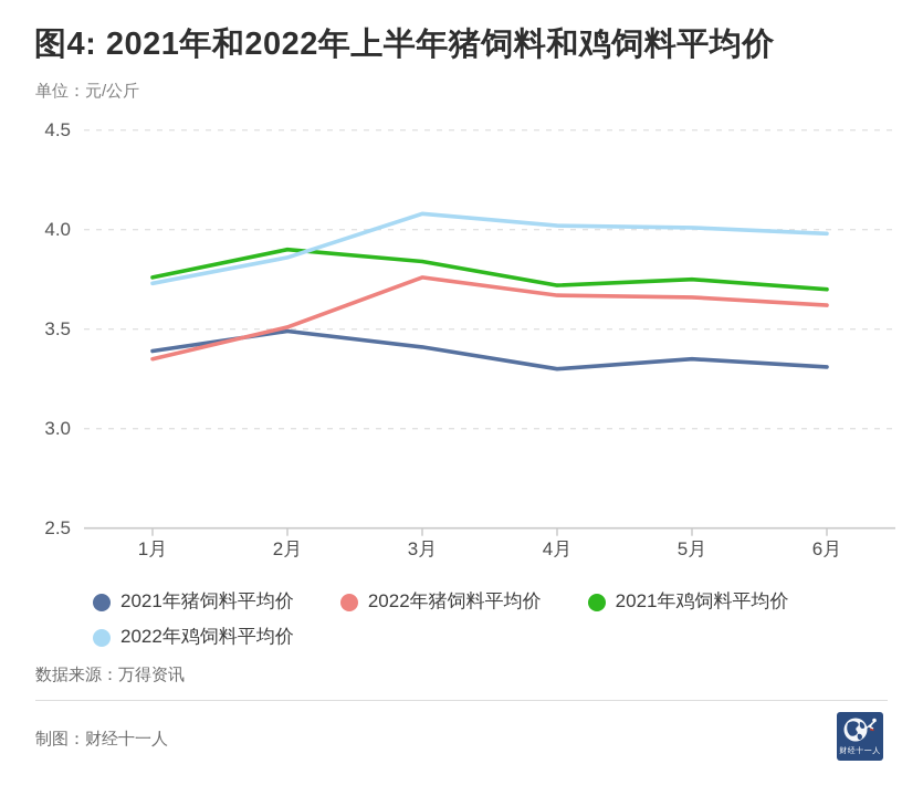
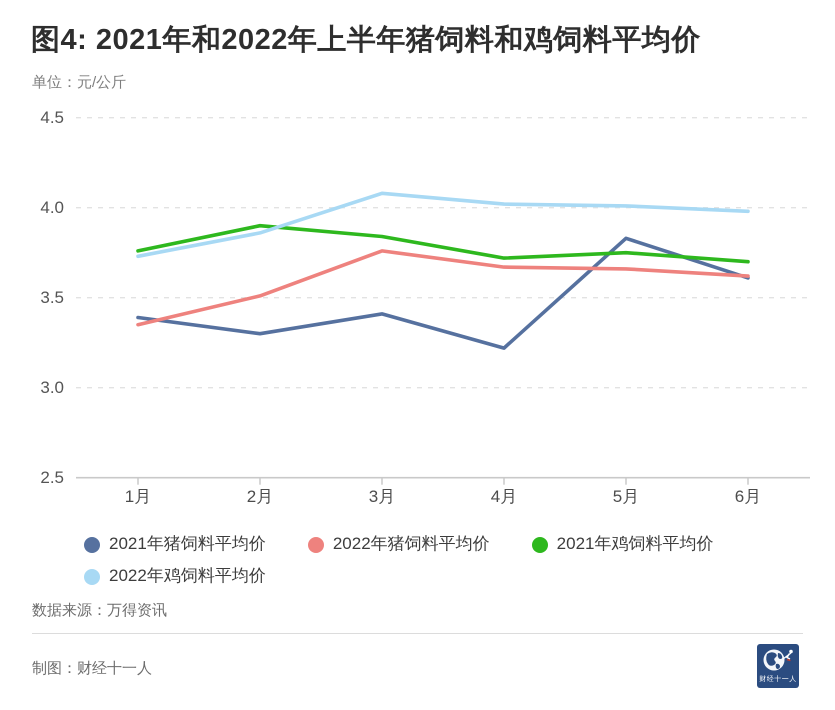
2021年猪饲料平均价/2月: 3.49 -> 3.30
2021年猪饲料平均价/4月: 3.30 -> 3.22
2021年猪饲料平均价/5月: 3.35 -> 3.83
2021年猪饲料平均价/6月: 3.31 -> 3.61
